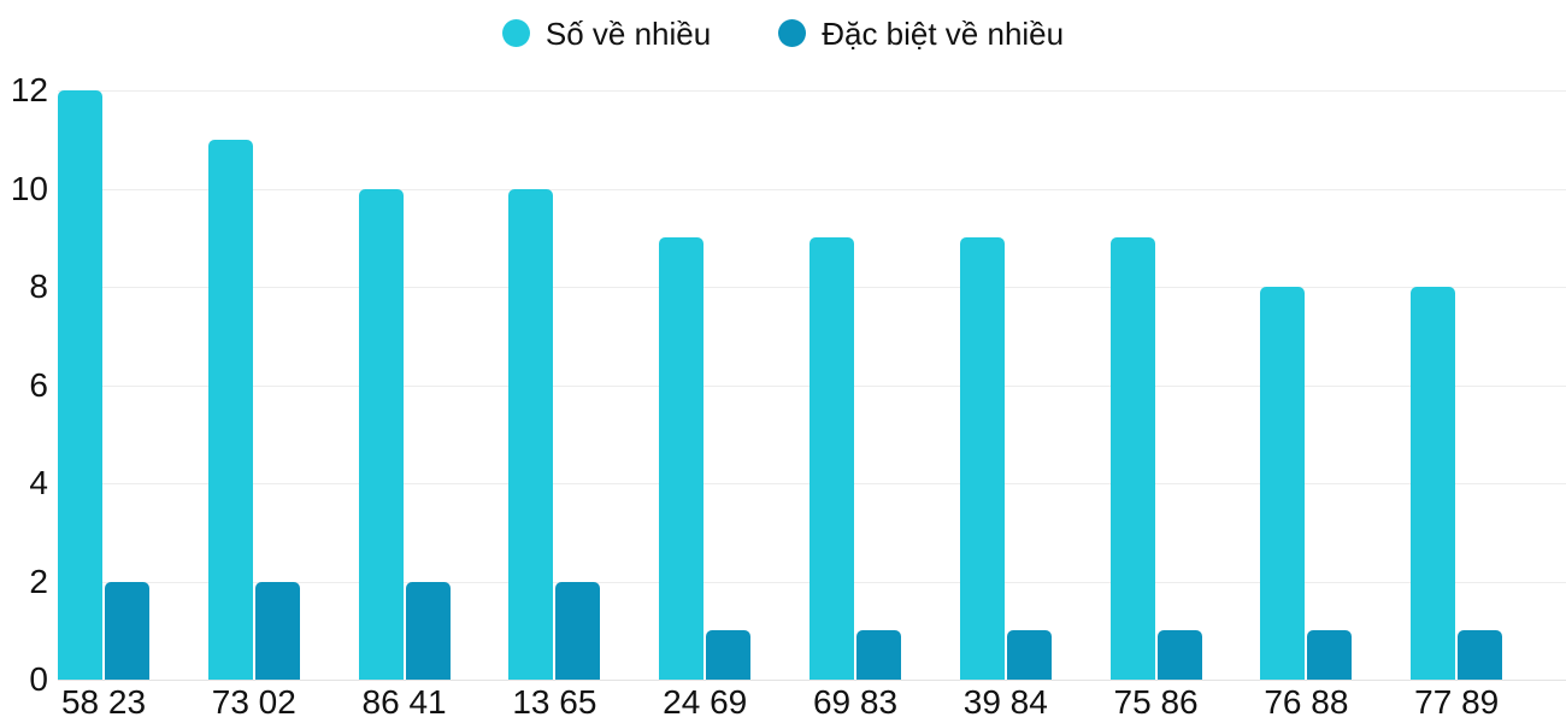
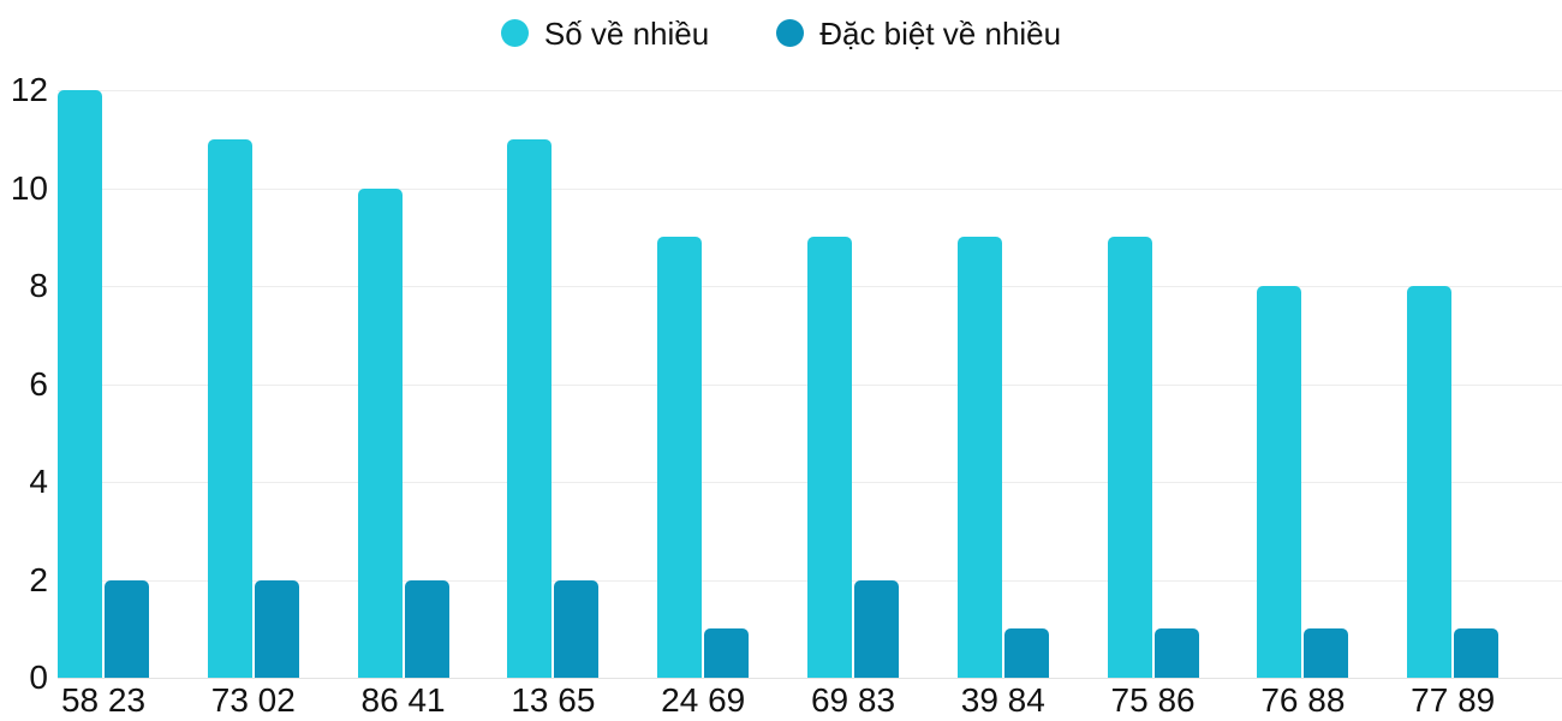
Số về nhiều/13 65: 10 -> 11
Đặc biệt về nhiều/69 83: 1 -> 2
